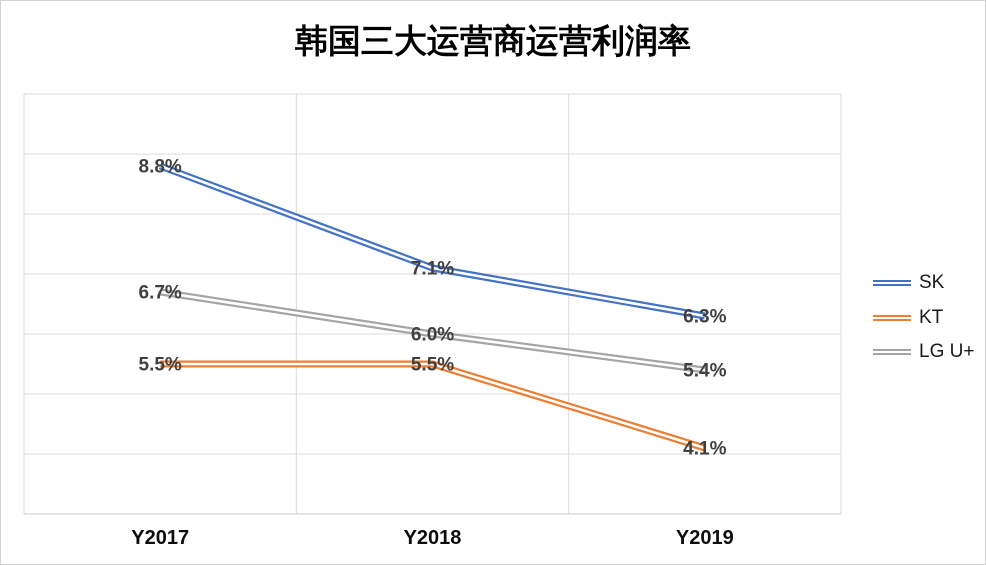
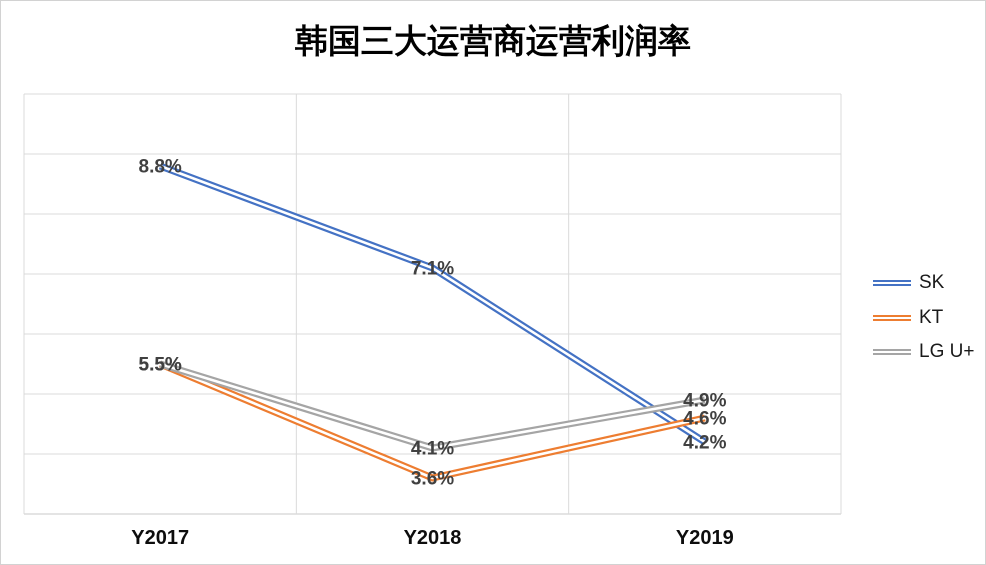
LG U+/Y2017: 6.7% -> 5.5%
KT/Y2018: 5.5% -> 3.6%
LG U+/Y2018: 6.0% -> 4.1%
SK/Y2019: 6.3% -> 4.2%
KT/Y2019: 4.1% -> 4.6%
LG U+/Y2019: 5.4% -> 4.9%
